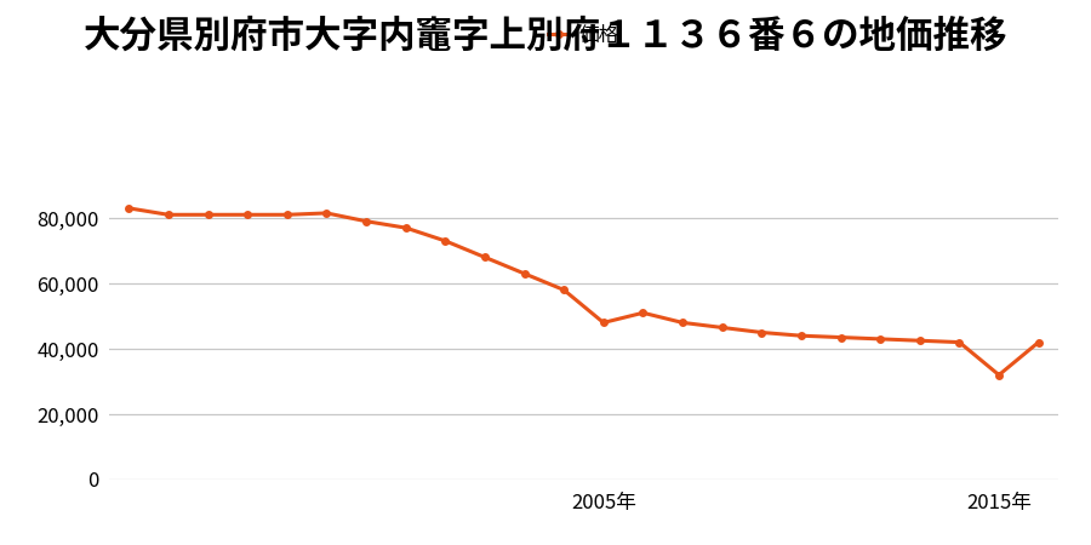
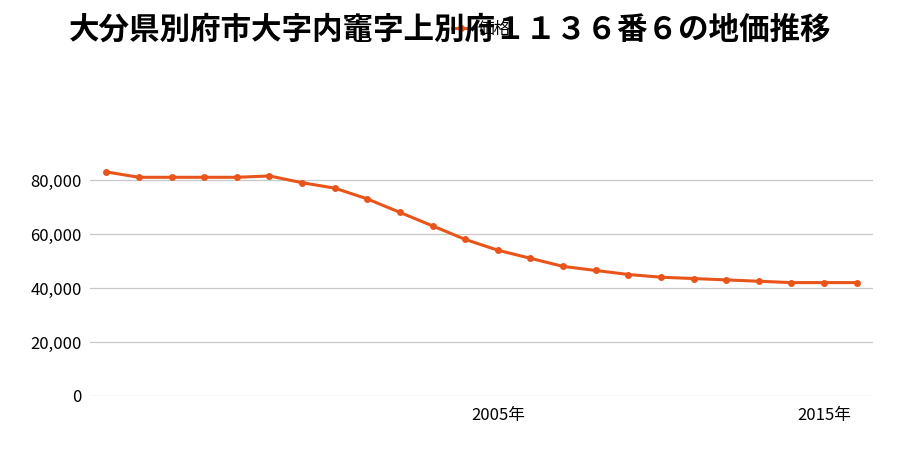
2005年: 48,000 -> 54,000
2015年: 32,000 -> 42,000
